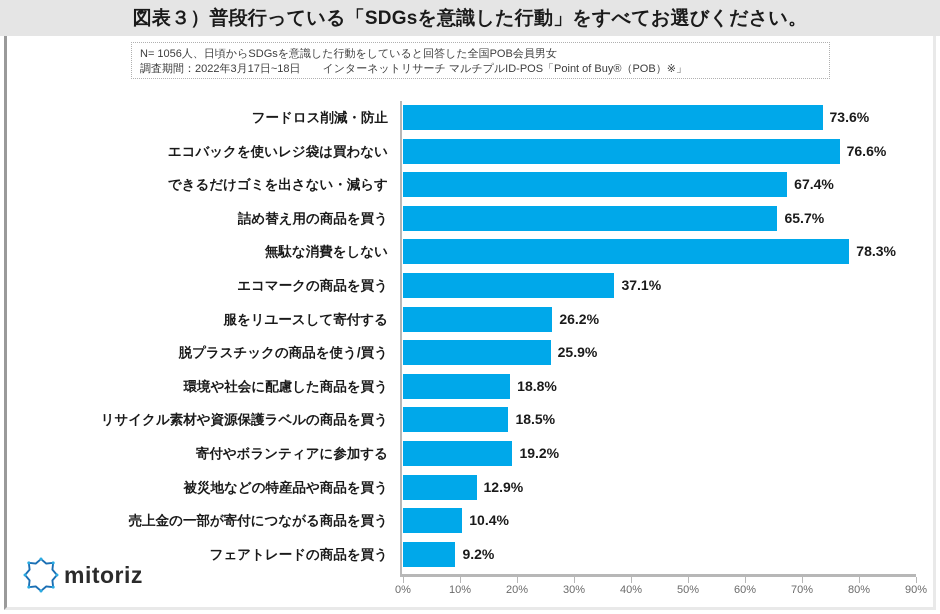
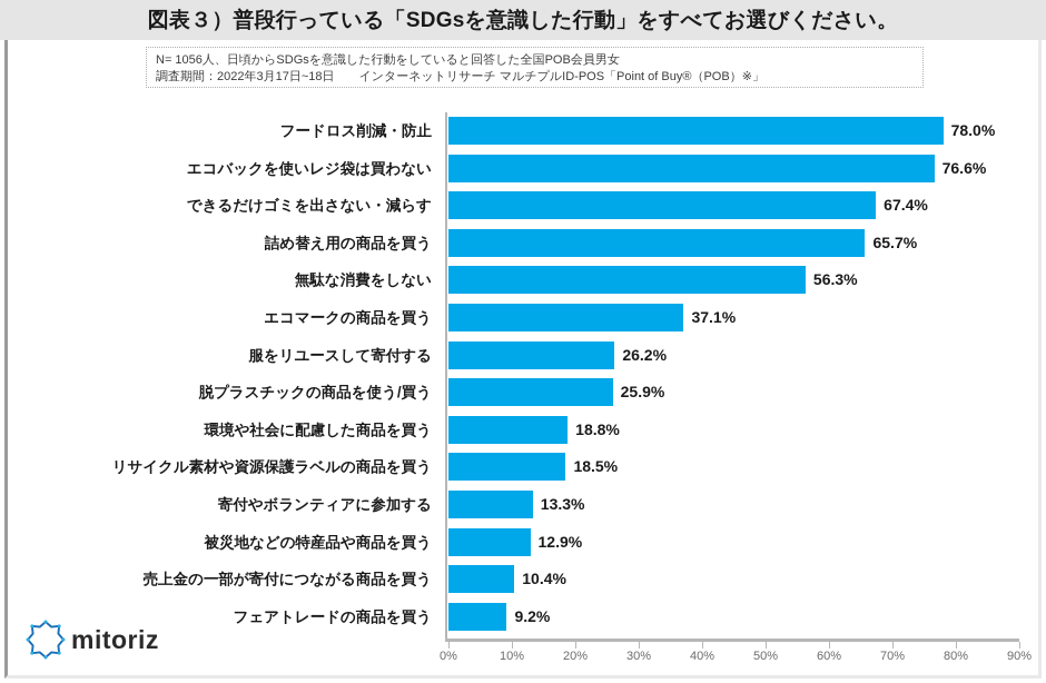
フードロス削減・防止: 73.6% -> 78.0%
無駄な消費をしない: 78.3% -> 56.3%
寄付やボランティアに参加する: 19.2% -> 13.3%
